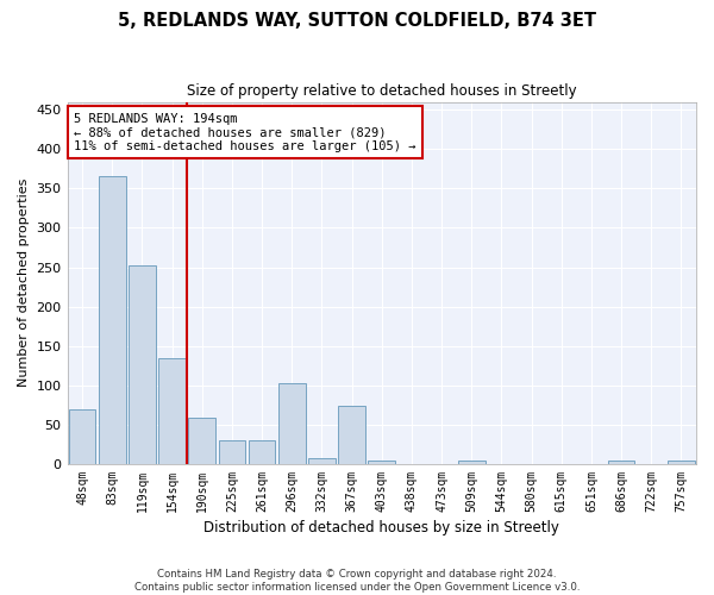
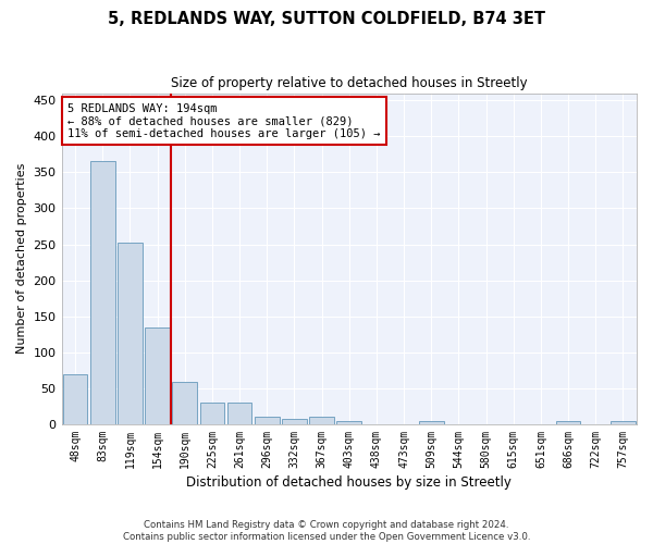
296sqm: 102 -> 10
367sqm: 74 -> 10
